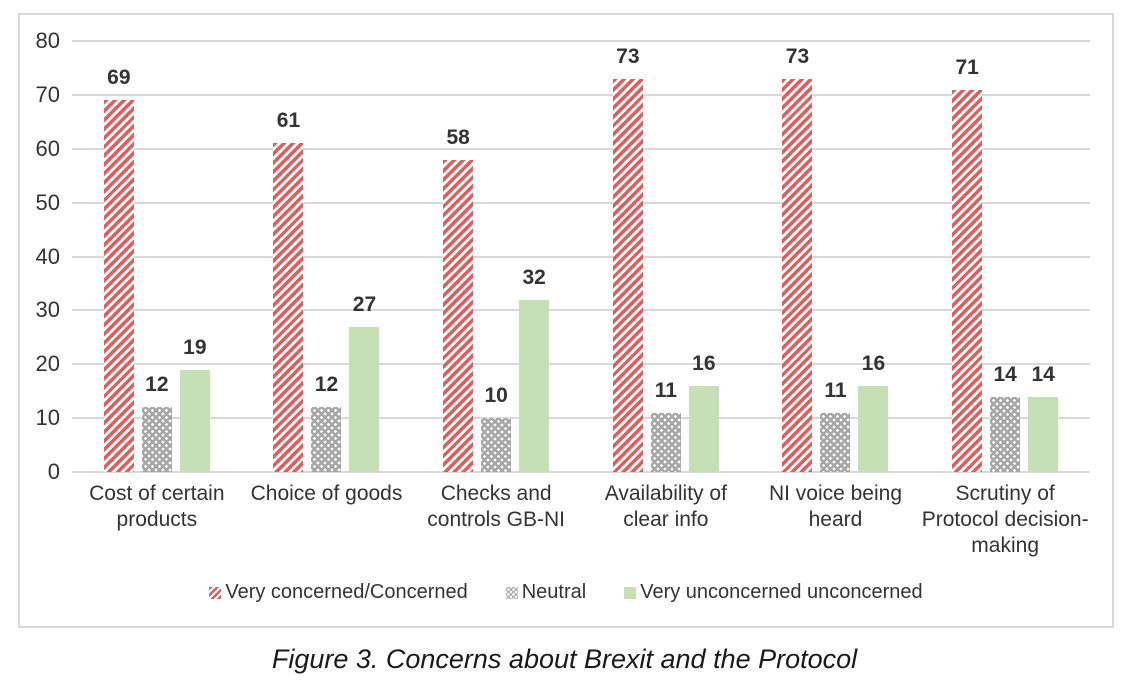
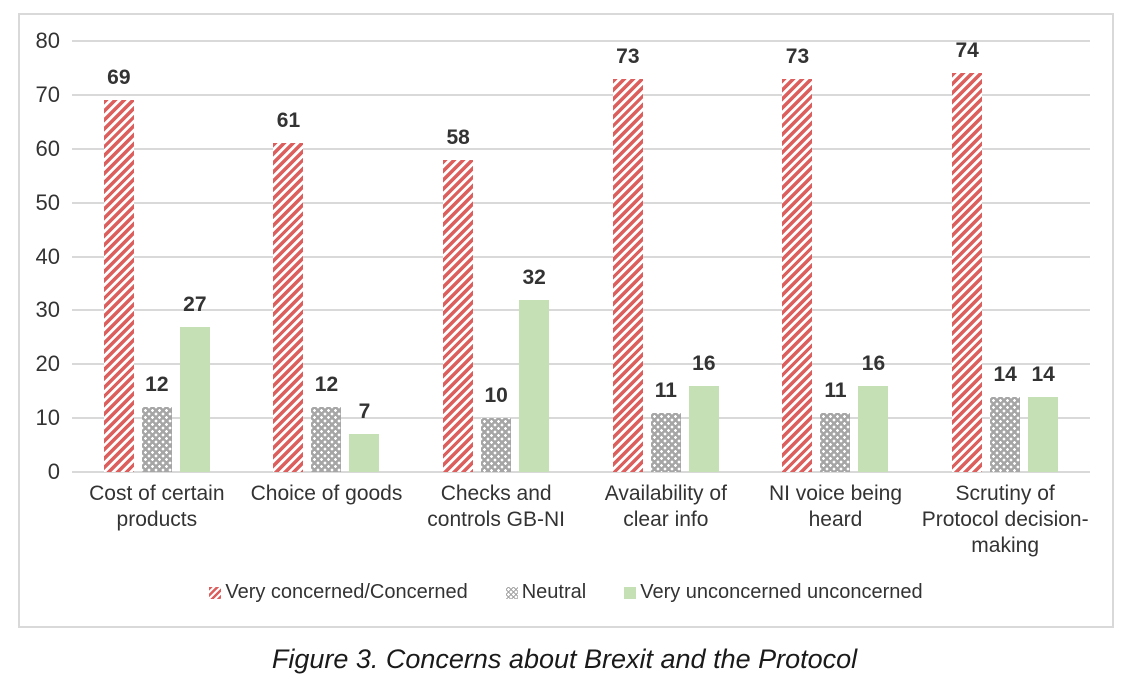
Very unconcerned unconcerned/Cost of certain products: 19 -> 27
Very unconcerned unconcerned/Choice of goods: 27 -> 7
Very concerned/Concerned/Scrutiny of Protocol decision-making: 71 -> 74
